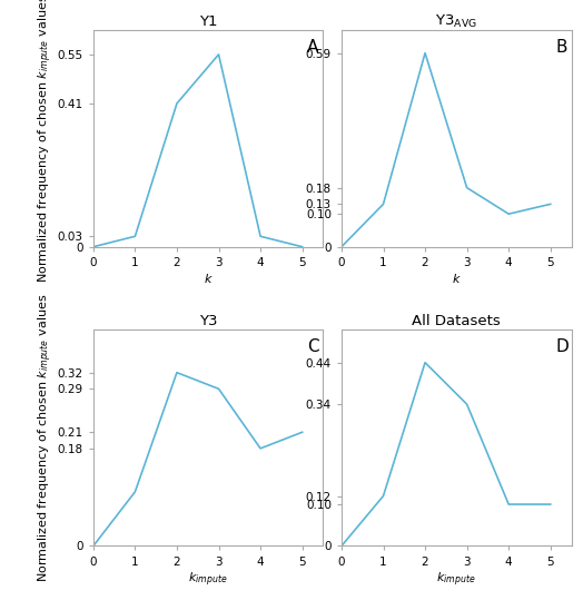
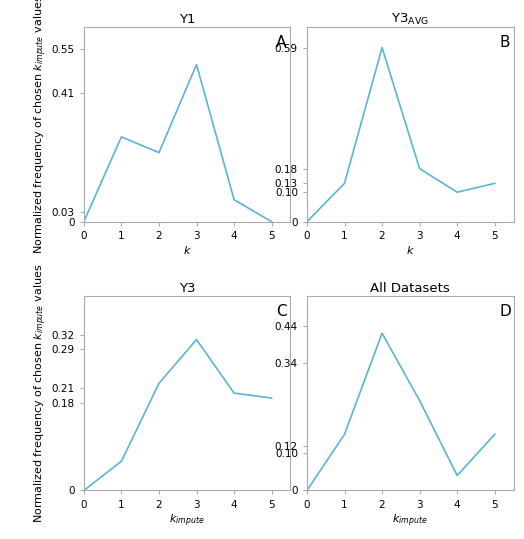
Y1/1: 0.03 -> 0.27
Y1/2: 0.41 -> 0.22
Y1/3: 0.55 -> 0.50
Y1/4: 0.03 -> 0.07
Y3/1: 0.10 -> 0.06
Y3/2: 0.32 -> 0.22
Y3/3: 0.29 -> 0.31
Y3/4: 0.18 -> 0.20
Y3/5: 0.21 -> 0.19
All Datasets/1: 0.12 -> 0.15
All Datasets/2: 0.44 -> 0.42
All Datasets/3: 0.34 -> 0.24
All Datasets/4: 0.10 -> 0.04
All Datasets/5: 0.10 -> 0.15
